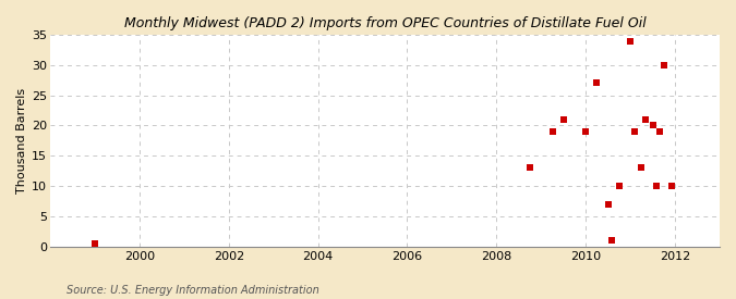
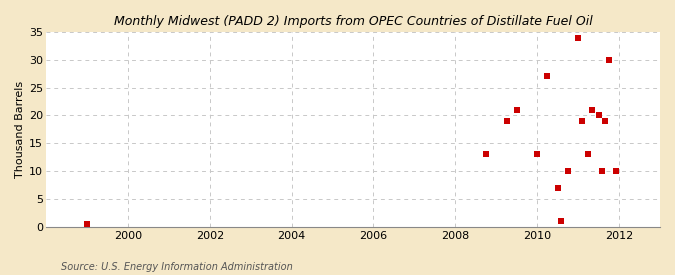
2010: 19.0 -> 13.0
